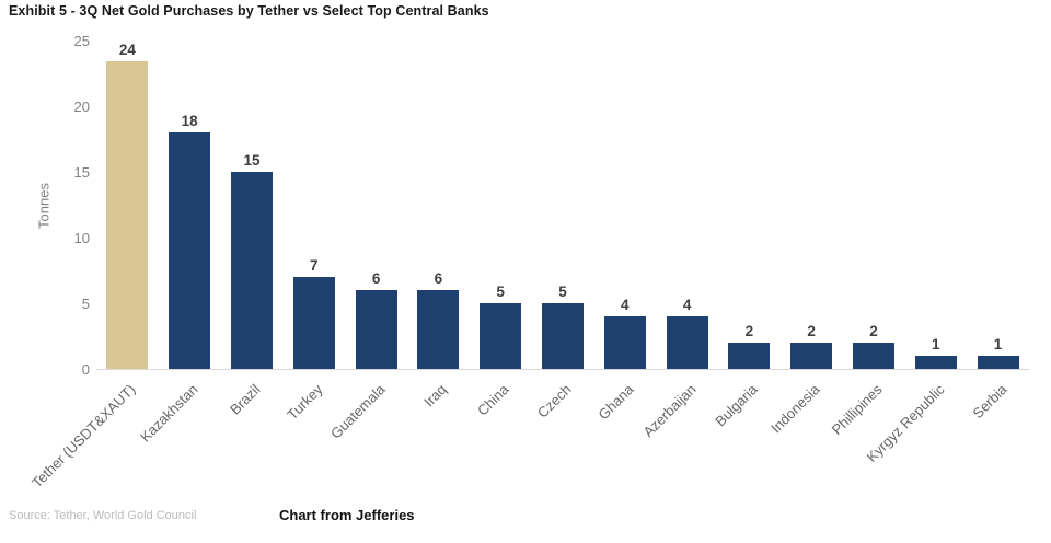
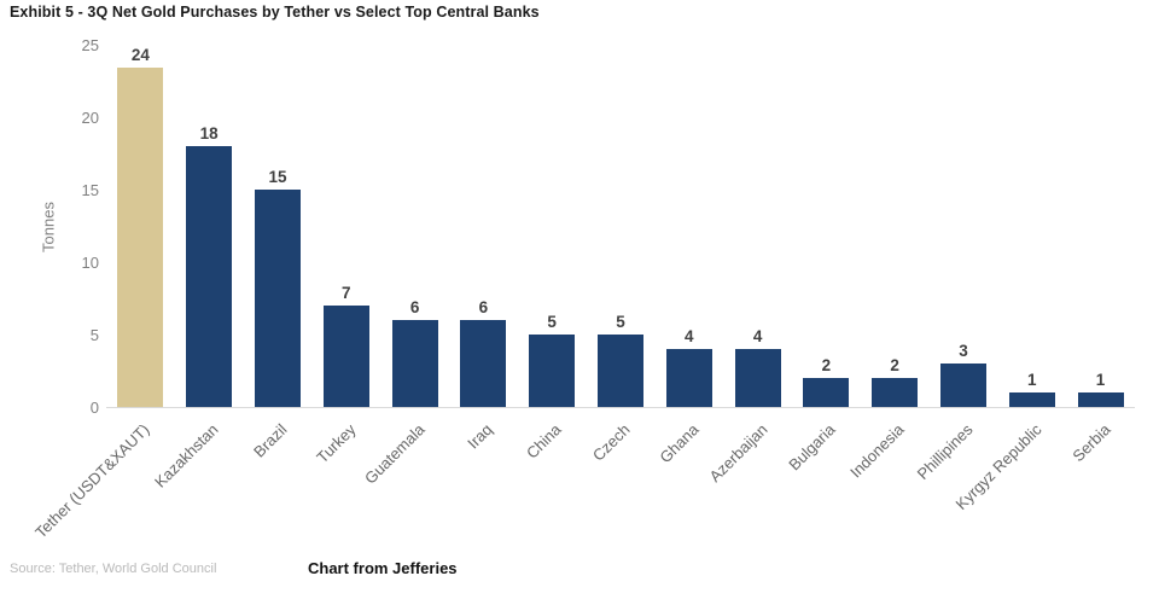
Phillipines: 2 -> 3
